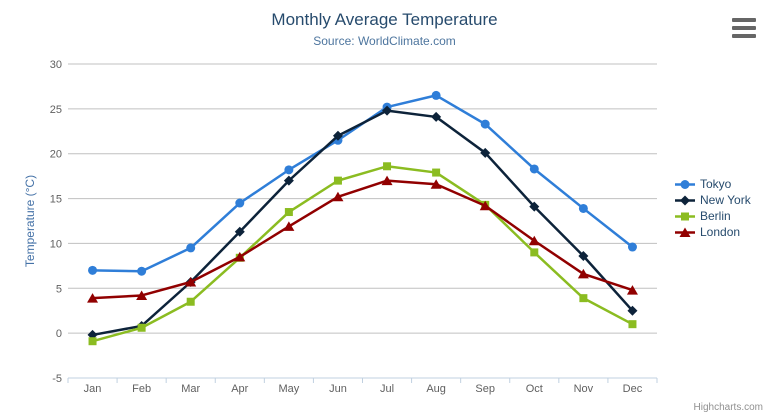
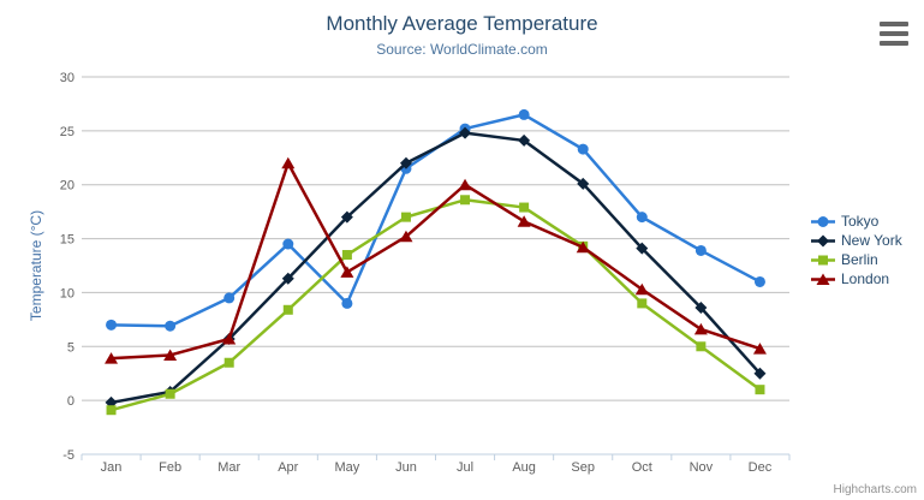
London/Apr: 8 -> 22
Tokyo/May: 18 -> 9
London/Jul: 17 -> 20
Tokyo/Oct: 18 -> 17
Berlin/Nov: 4 -> 5
Tokyo/Dec: 10 -> 11
